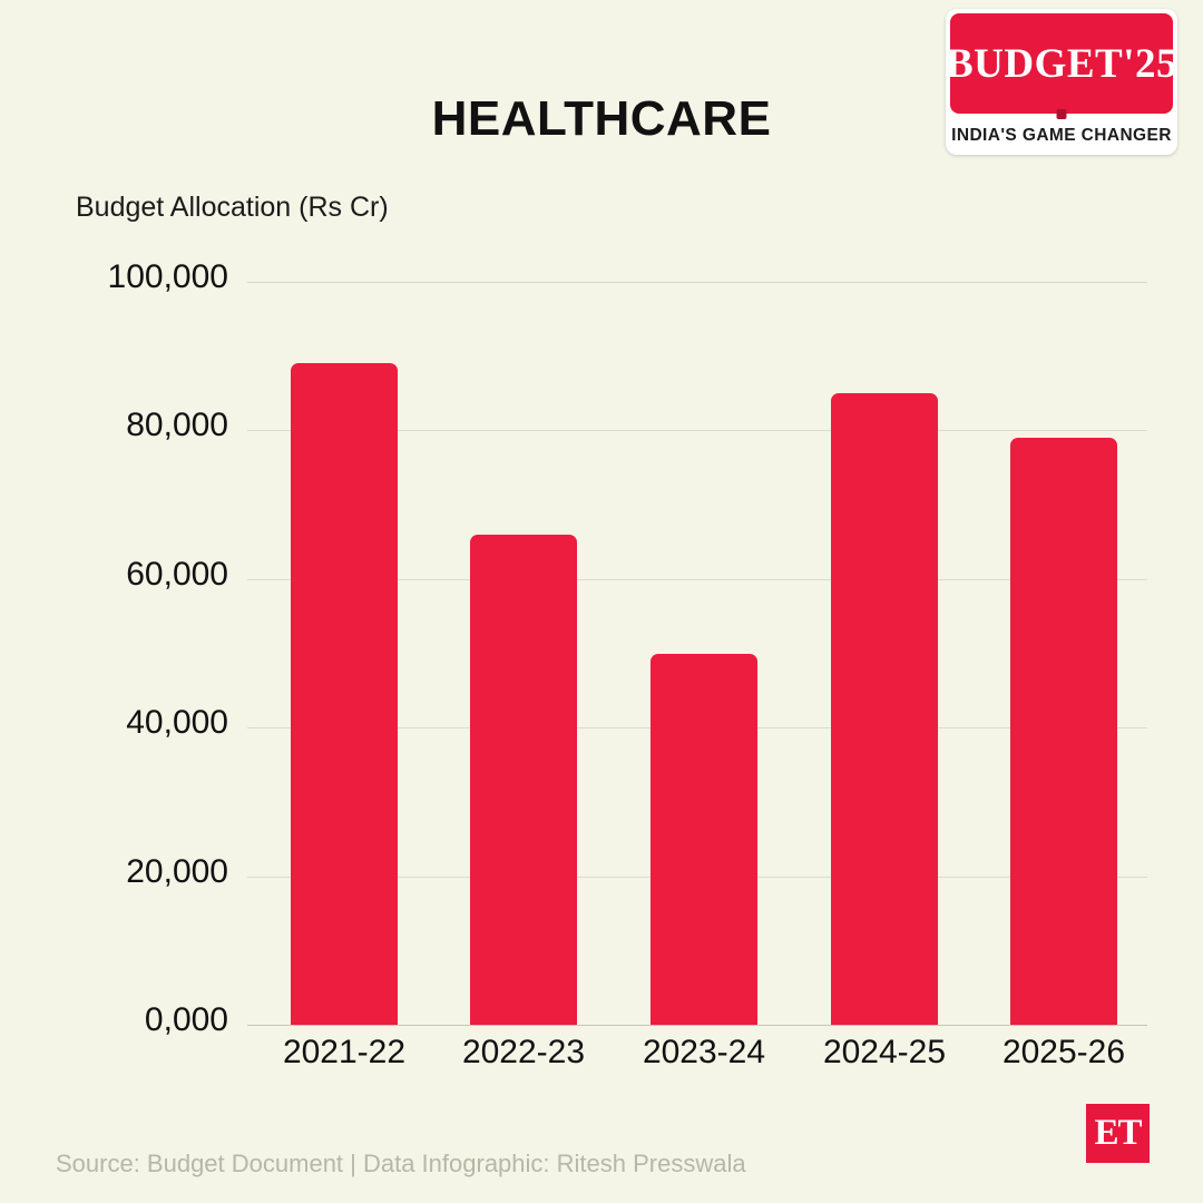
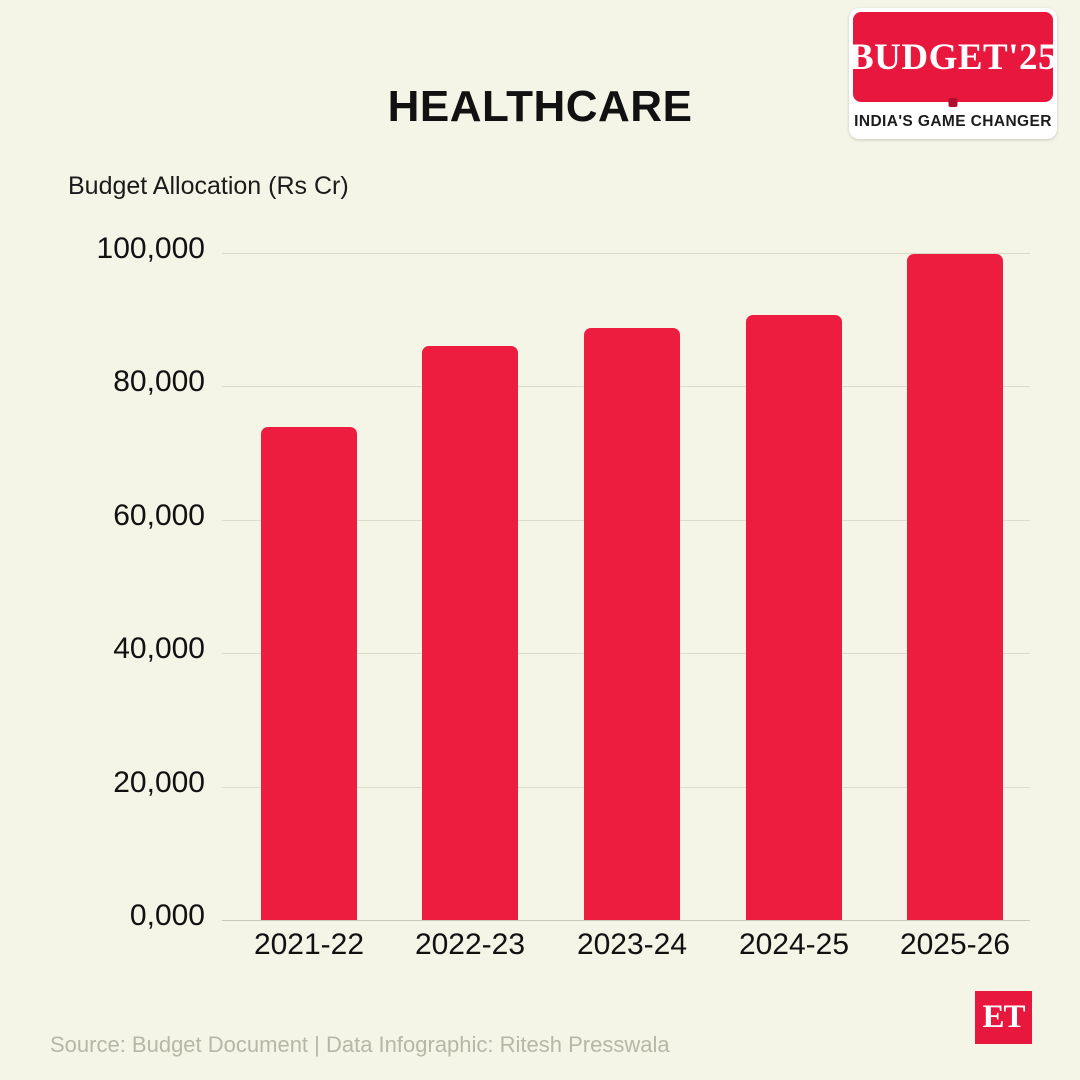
2021-22: 89000 -> 74000
2022-23: 66000 -> 86000
2023-24: 50000 -> 89000
2024-25: 85000 -> 91000
2025-26: 79000 -> 100000
